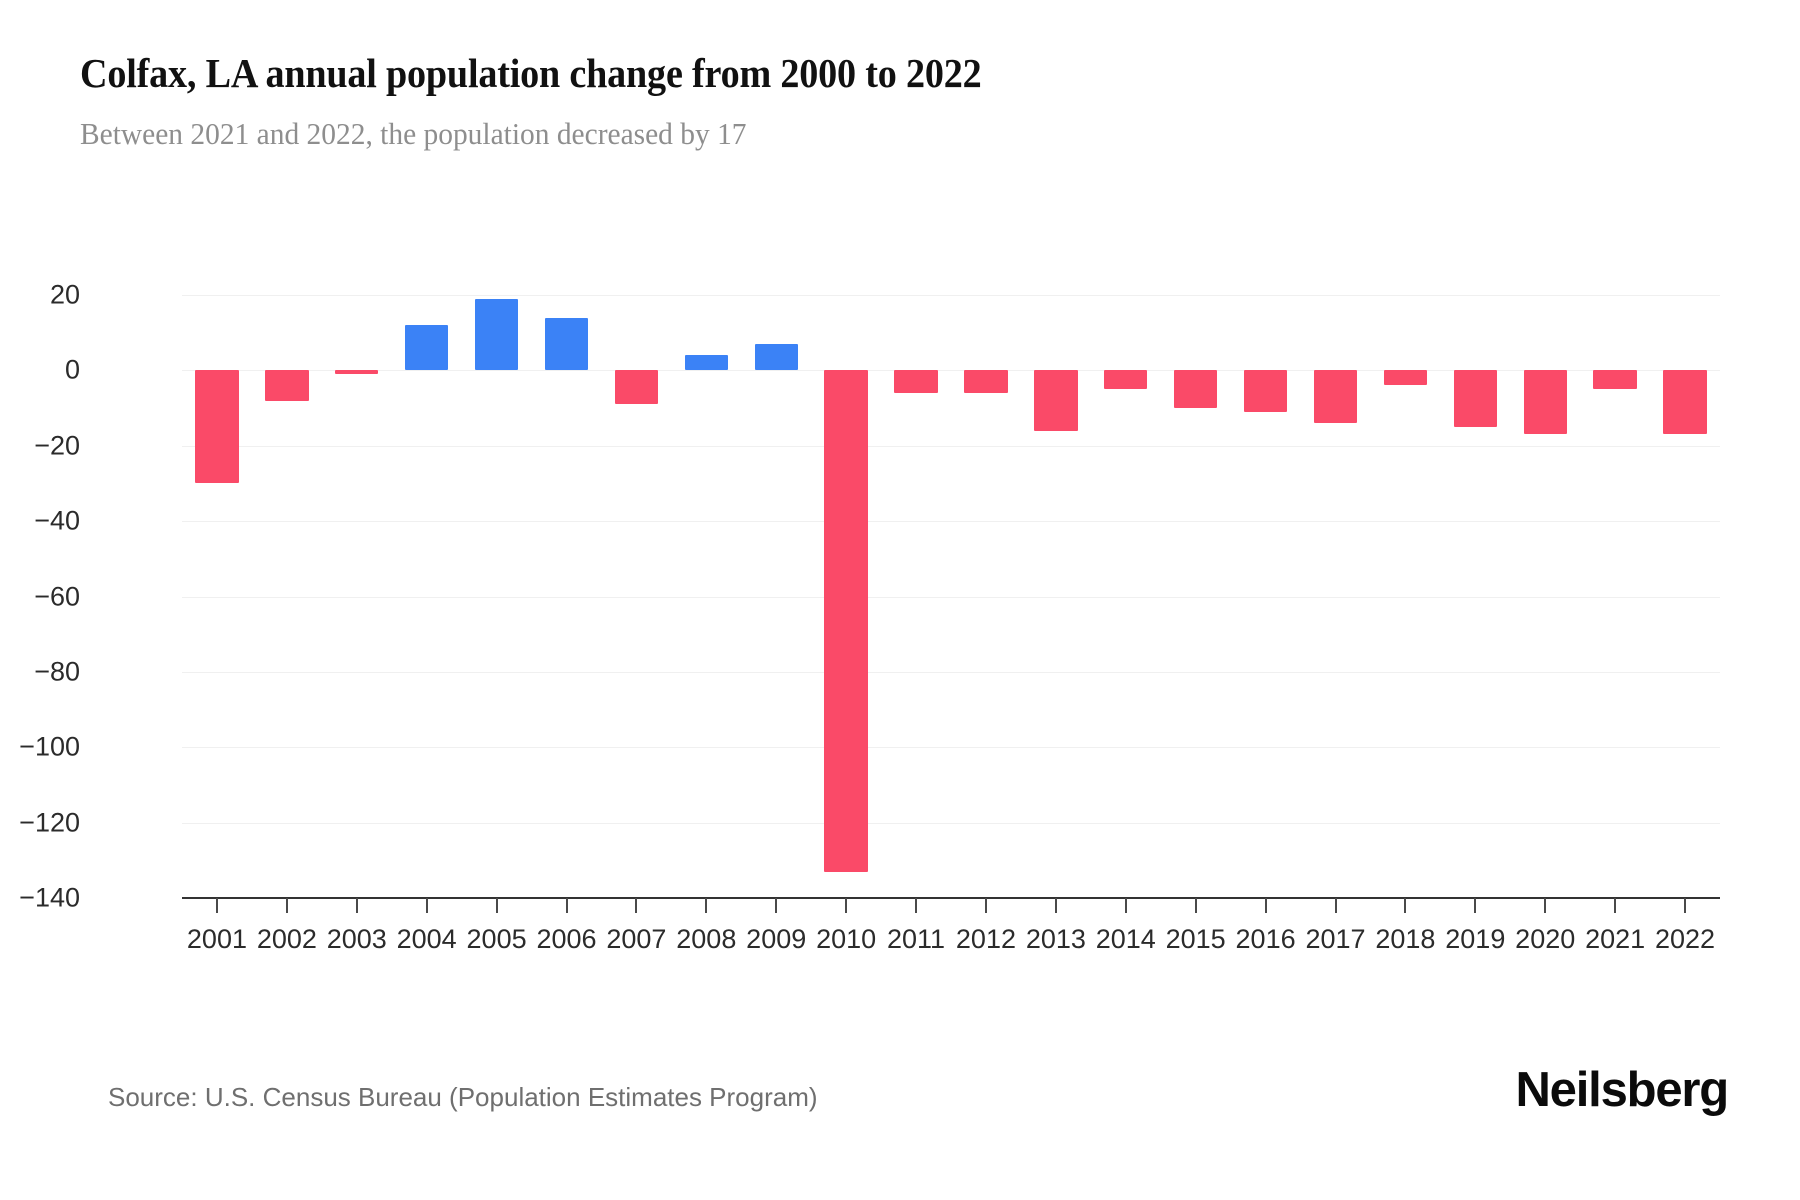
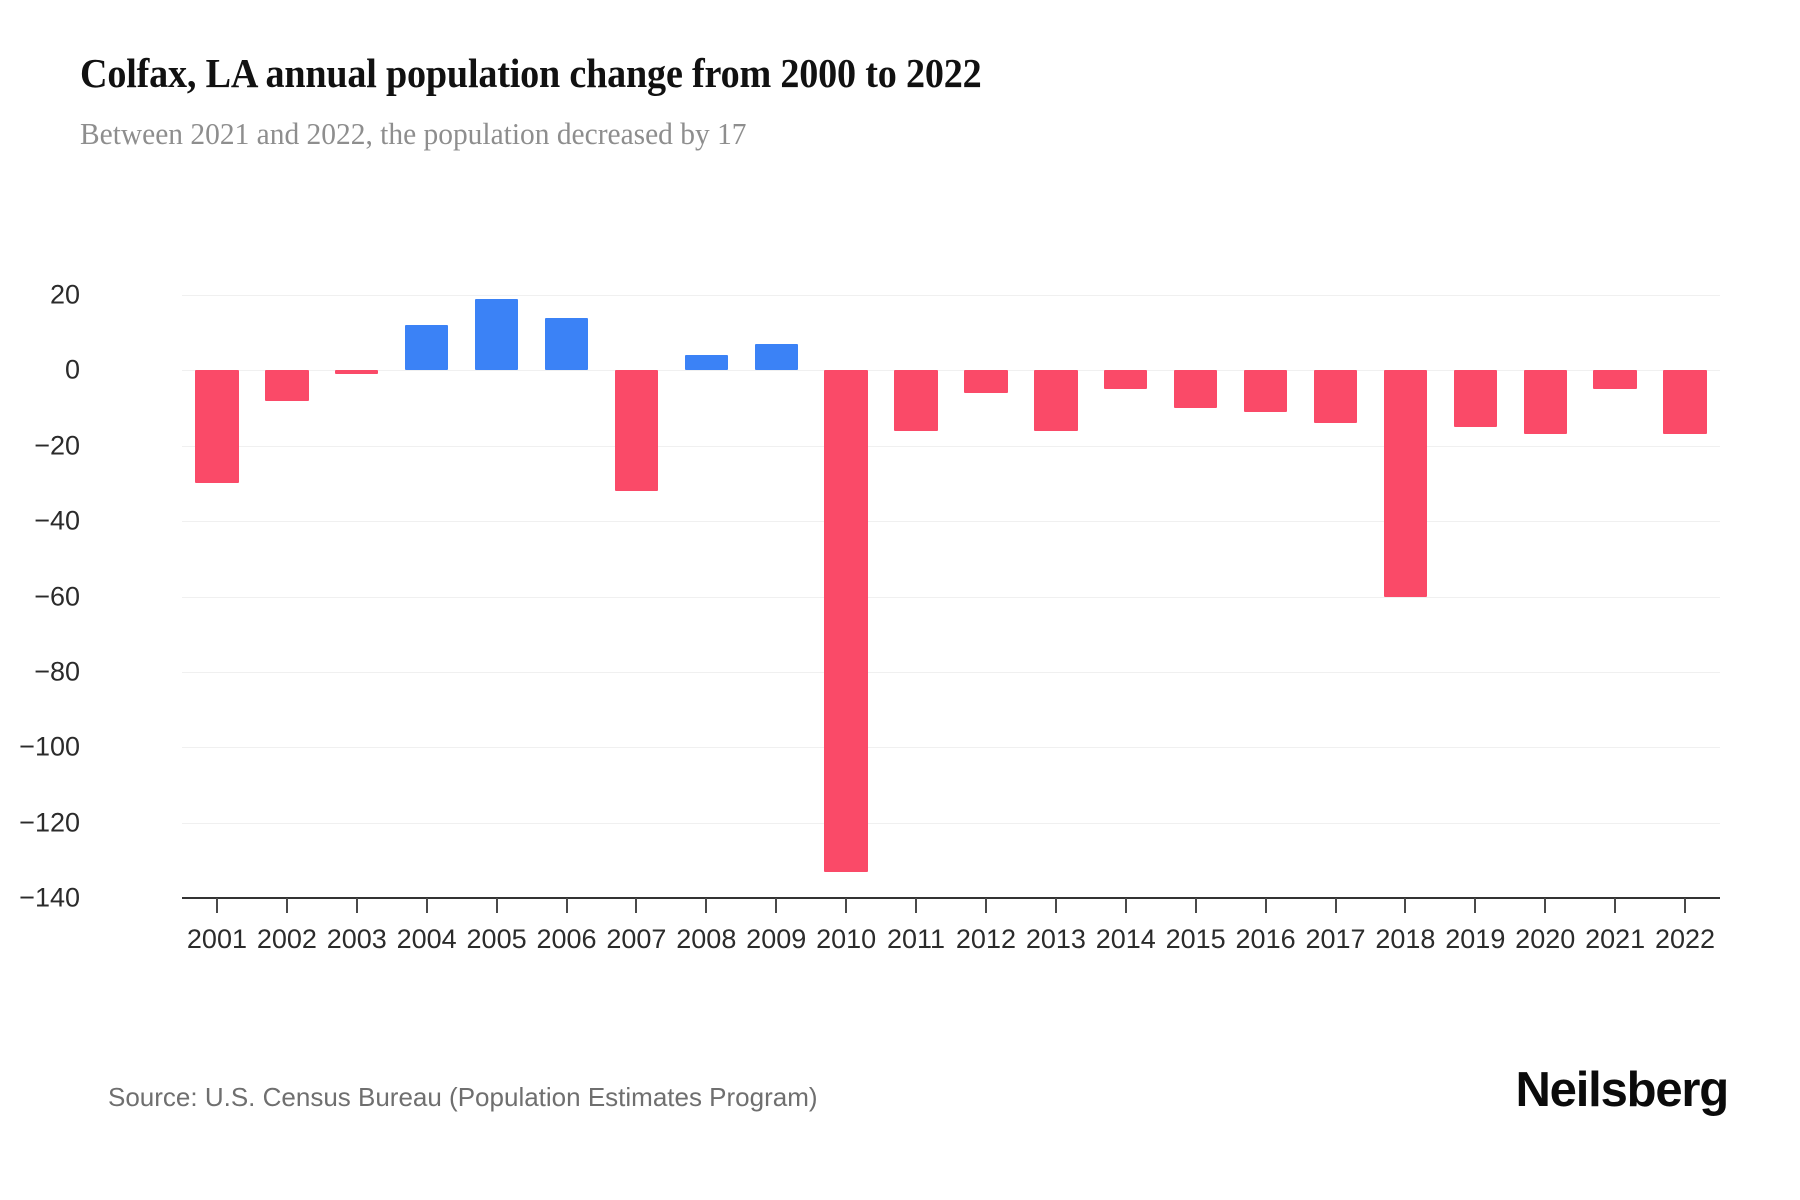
2007: -9 -> -32
2011: -6 -> -16
2018: -4 -> -60
